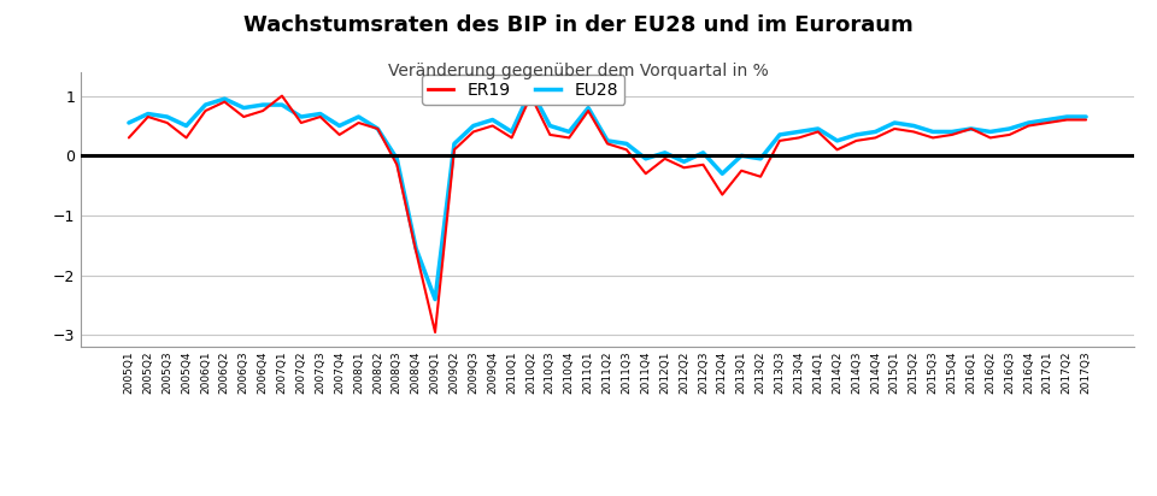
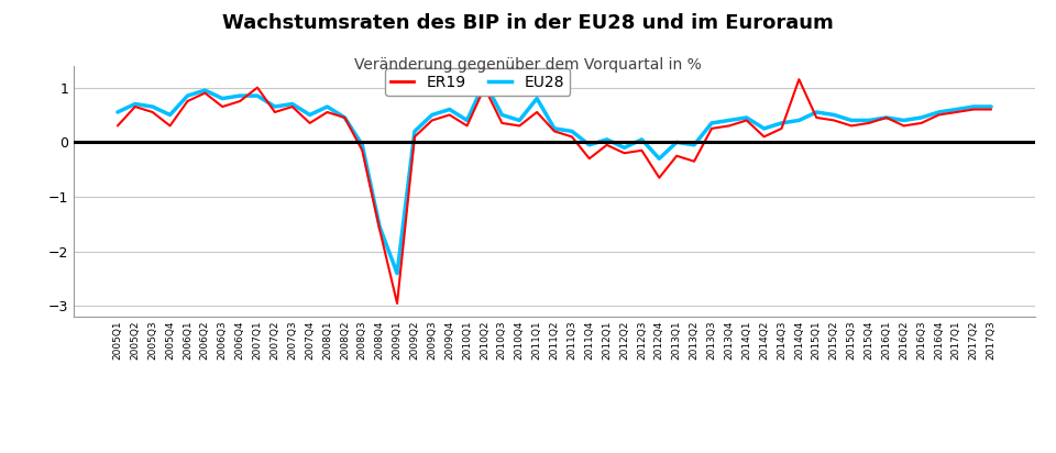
ER19/2011Q1: 0.75 -> 0.55
ER19/2014Q4: 0.30 -> 1.15
